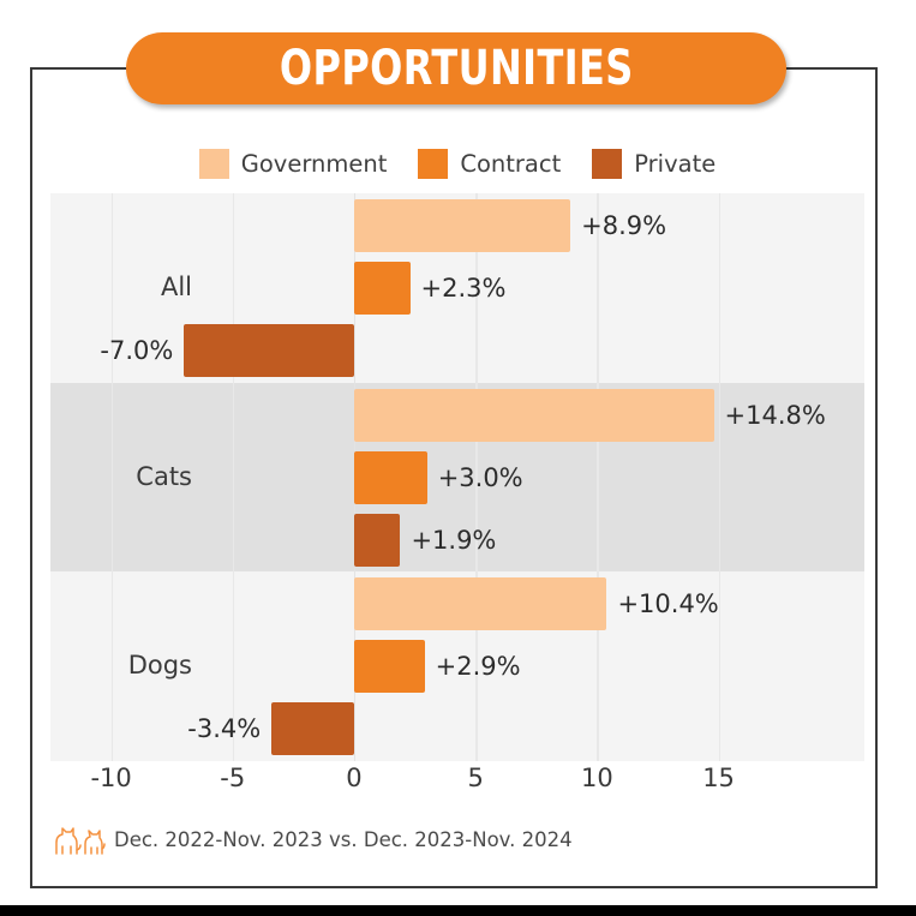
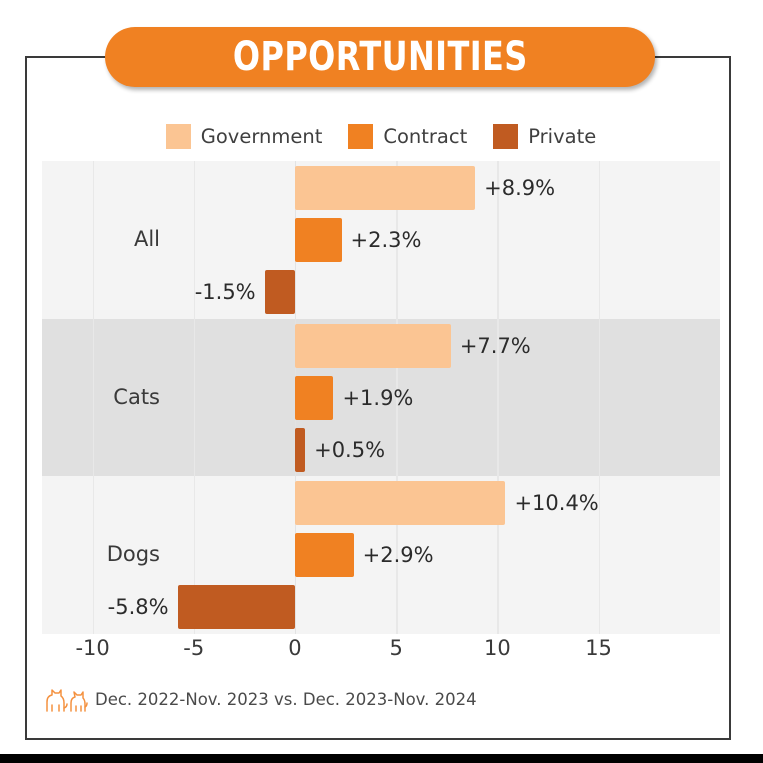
Private/All: -7.0% -> -1.5%
Government/Cats: +14.8% -> +7.7%
Contract/Cats: +3.0% -> +1.9%
Private/Cats: +1.9% -> +0.5%
Private/Dogs: -3.4% -> -5.8%
